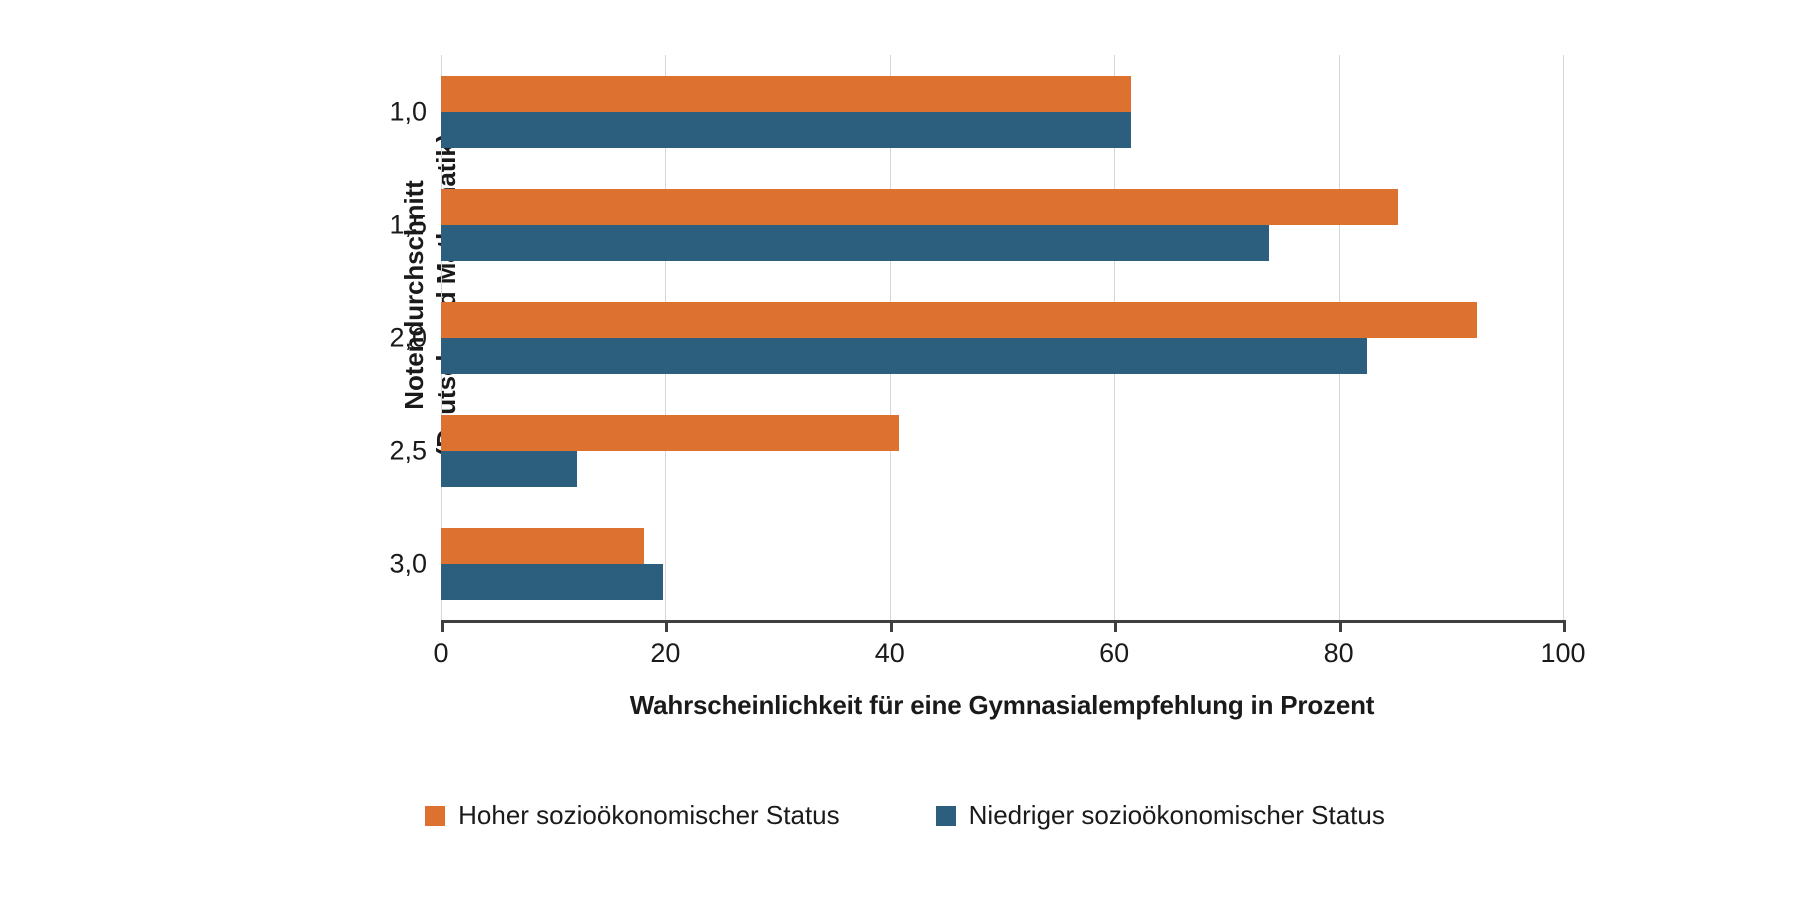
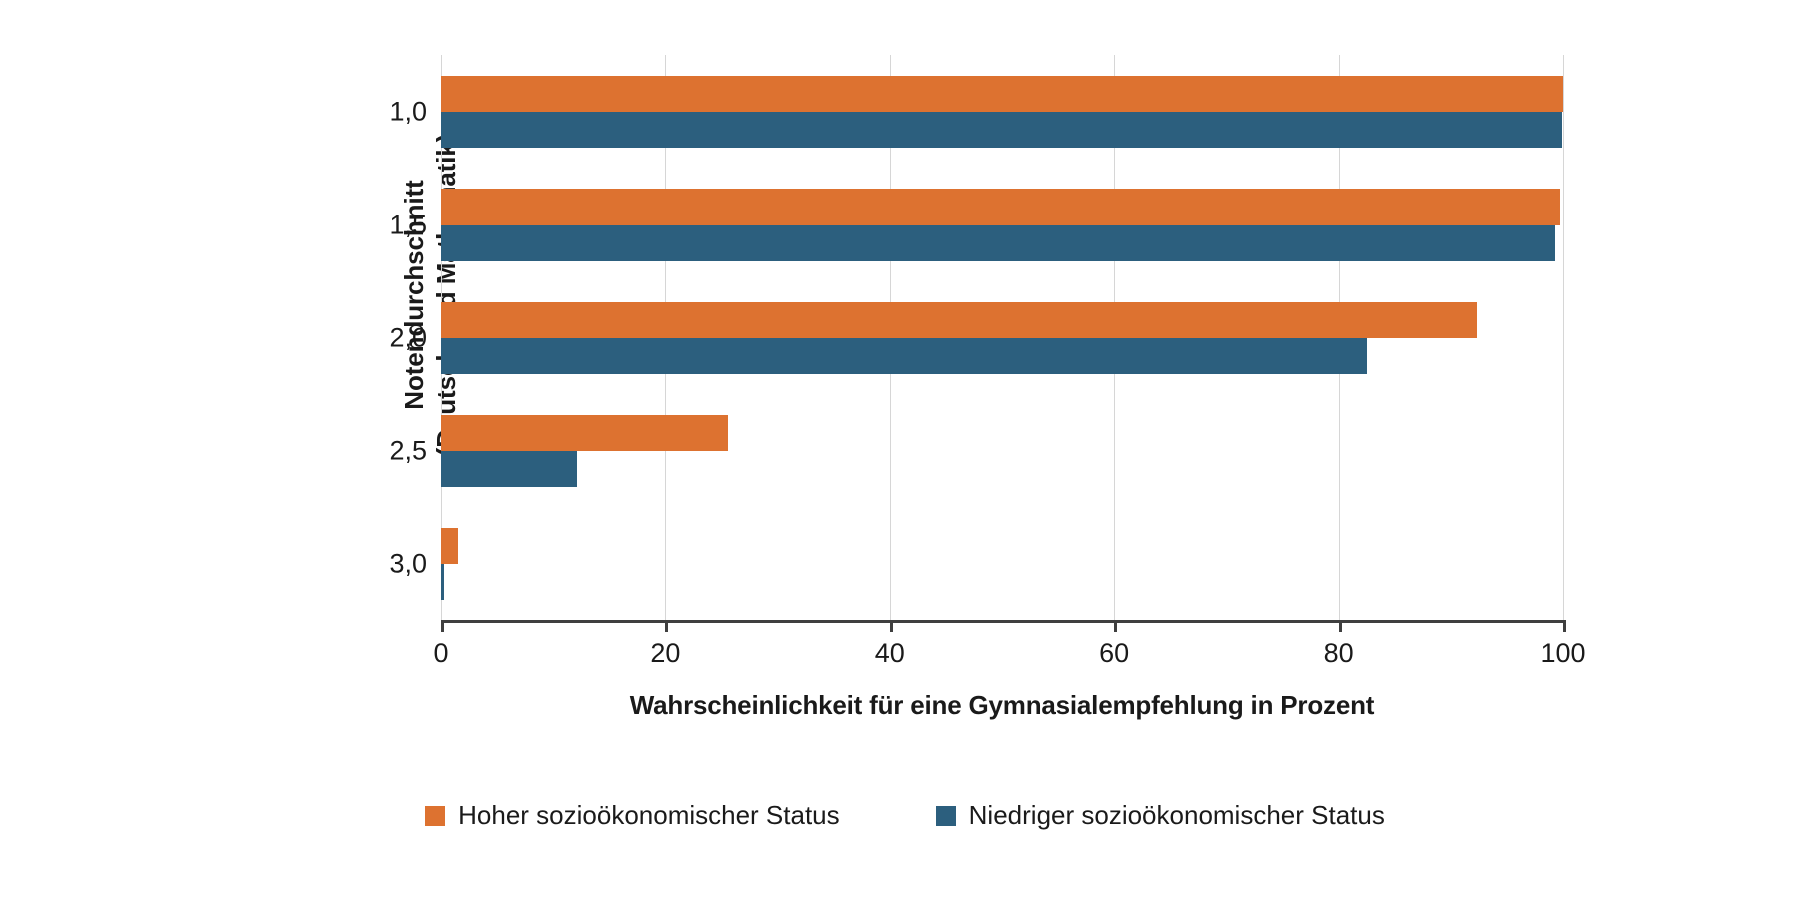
Hoher sozioökonomischer Status/1,0: 61.5 -> 100.0
Niedriger sozioökonomischer Status/1,0: 61.5 -> 99.9
Hoher sozioökonomischer Status/1,5: 85.3 -> 99.7
Niedriger sozioökonomischer Status/1,5: 73.8 -> 99.3
Hoher sozioökonomischer Status/2,5: 40.8 -> 25.6
Hoher sozioökonomischer Status/3,0: 18.1 -> 1.5
Niedriger sozioökonomischer Status/3,0: 19.8 -> 0.3
